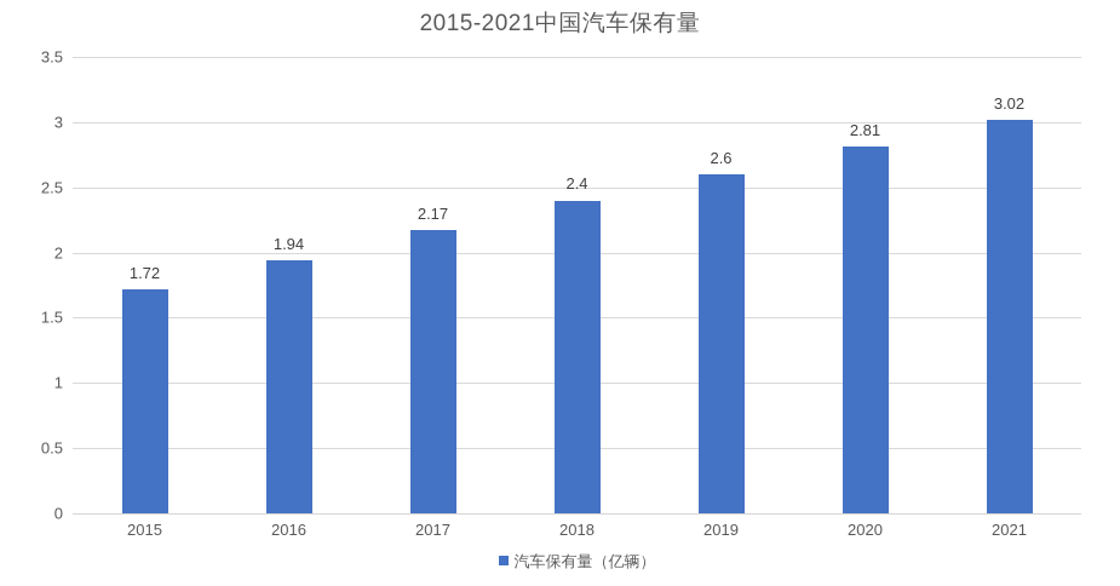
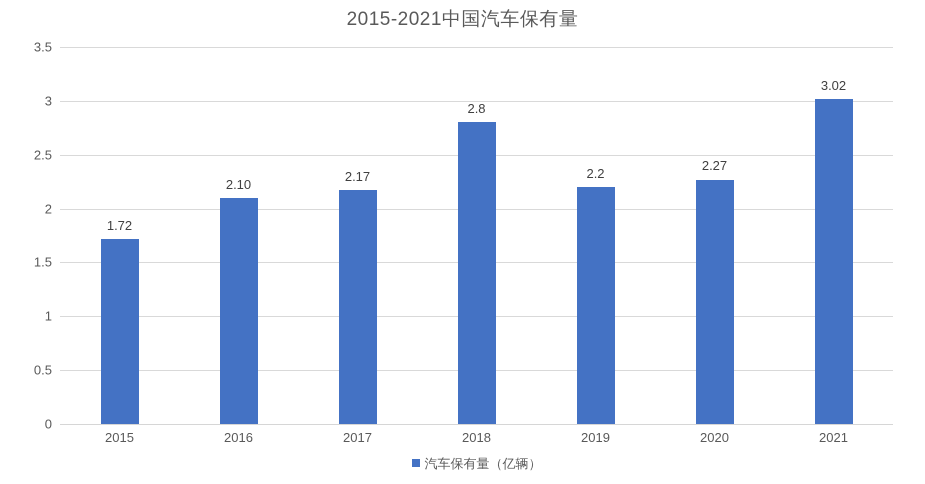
2016: 1.94 -> 2.10
2018: 2.4 -> 2.8
2019: 2.6 -> 2.2
2020: 2.81 -> 2.27
